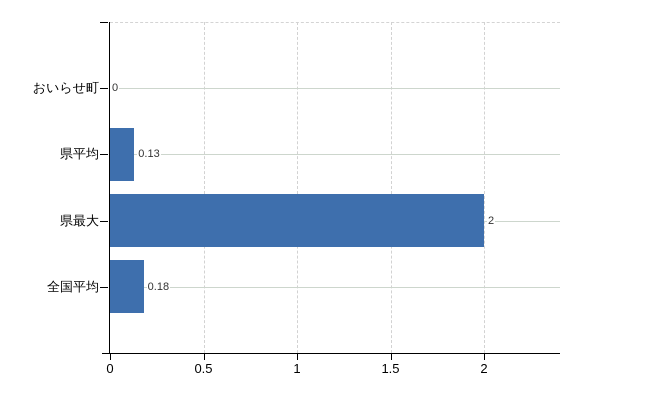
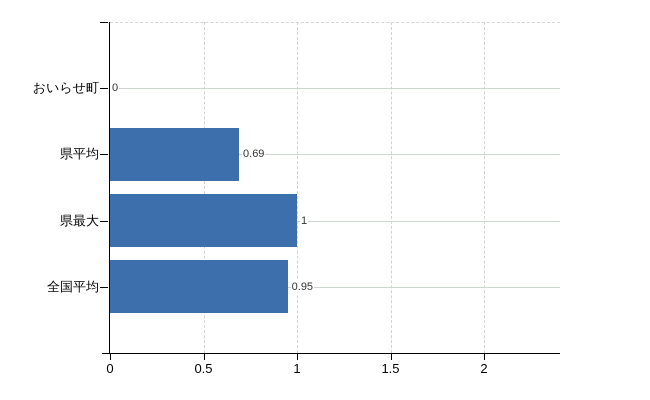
県平均: 0.13 -> 0.69
県最大: 2 -> 1
全国平均: 0.18 -> 0.95
